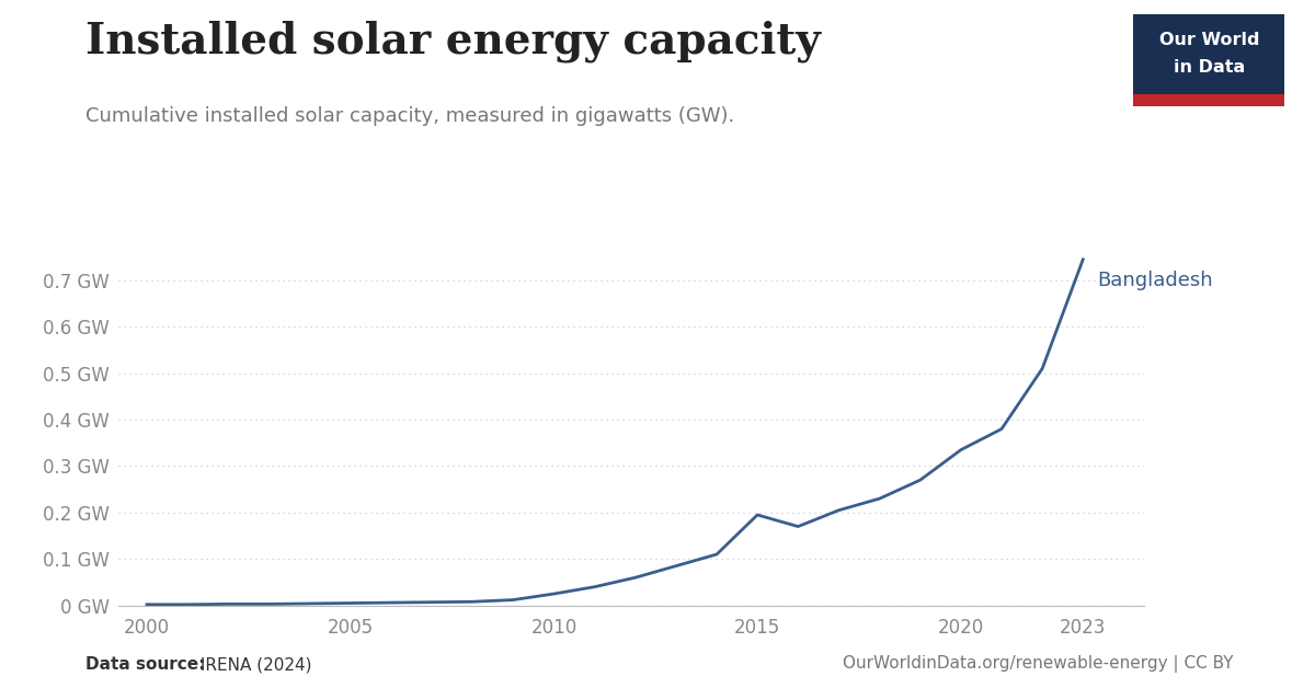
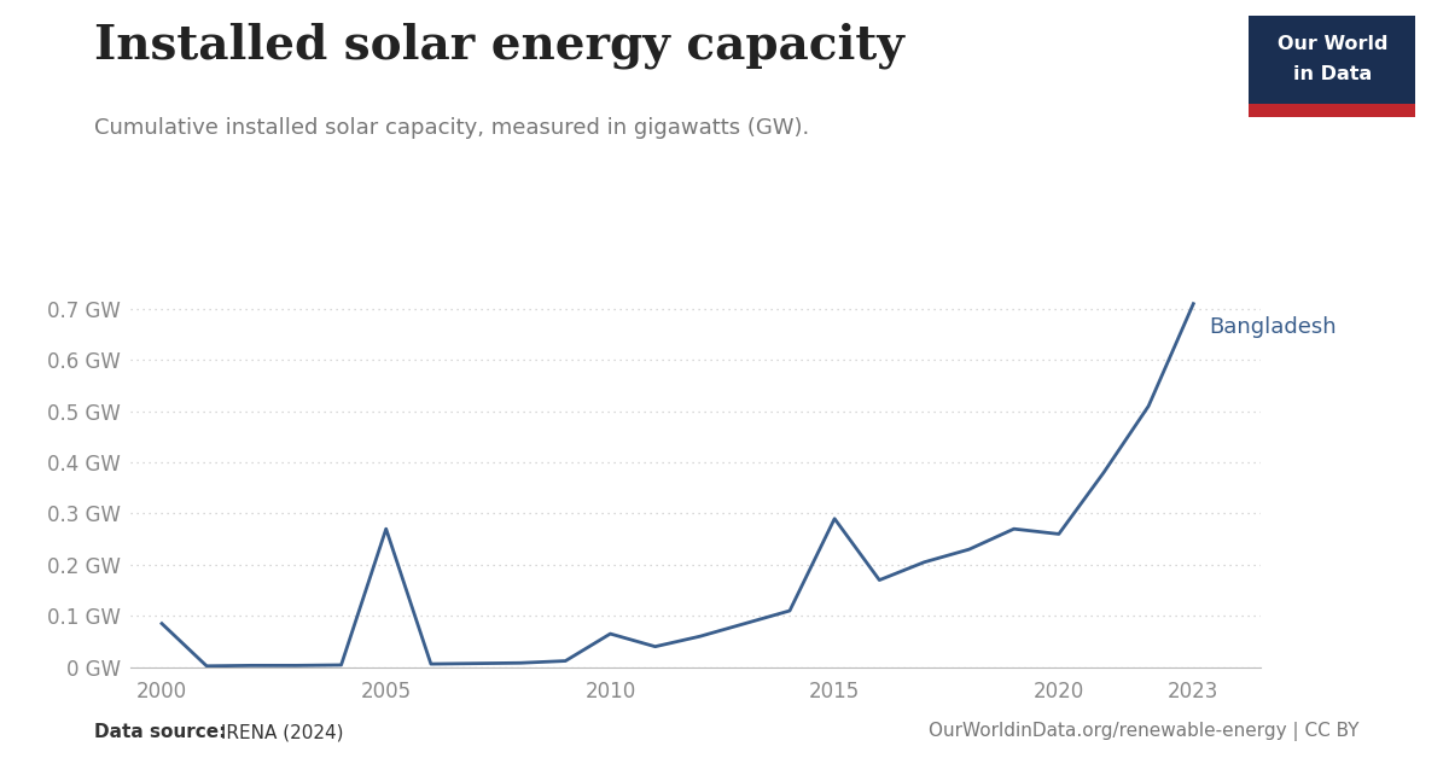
2000: 0.002 GW -> 0.085 GW
2005: 0.005 GW -> 0.270 GW
2010: 0.025 GW -> 0.065 GW
2015: 0.195 GW -> 0.290 GW
2020: 0.335 GW -> 0.260 GW
2023: 0.745 GW -> 0.710 GW
